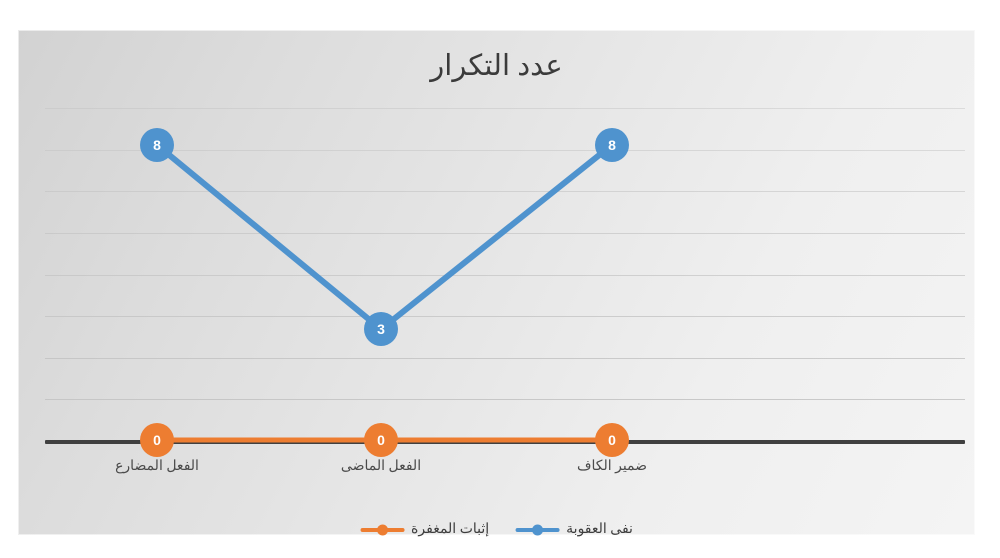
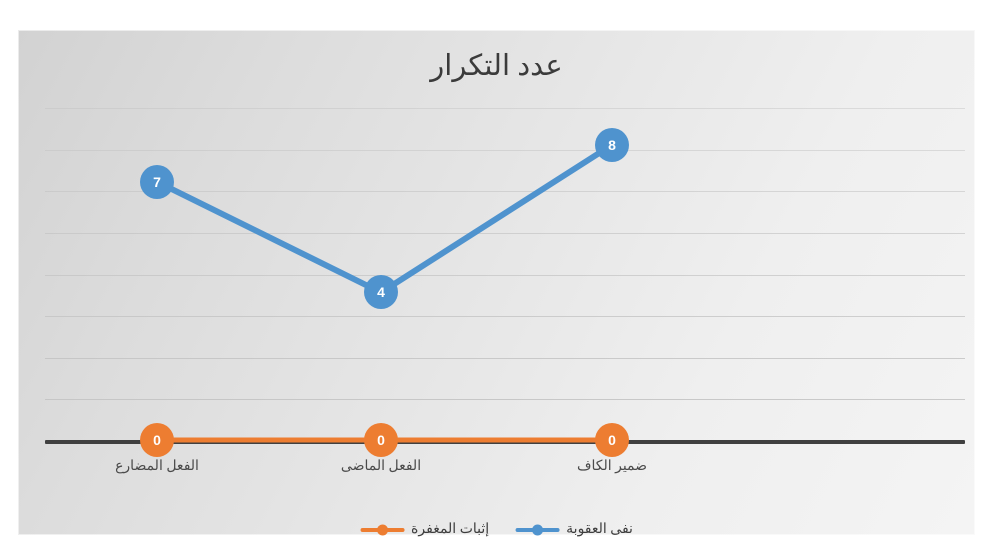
نفى العقوبة/الفعل المضارع: 8 -> 7
نفى العقوبة/الفعل الماضى: 3 -> 4
